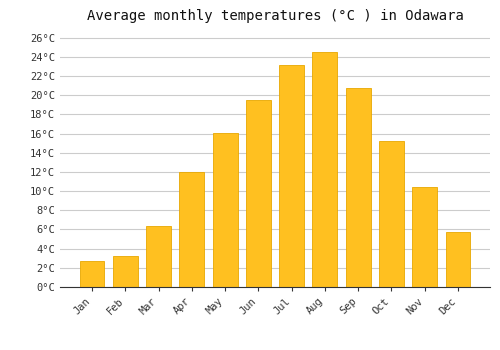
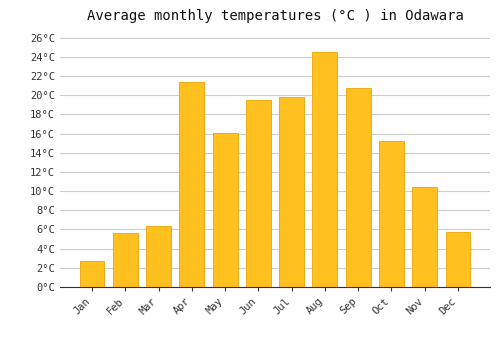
Feb: 3.2°C -> 5.6°C
Apr: 12.0°C -> 21.4°C
Jul: 23.1°C -> 19.8°C
